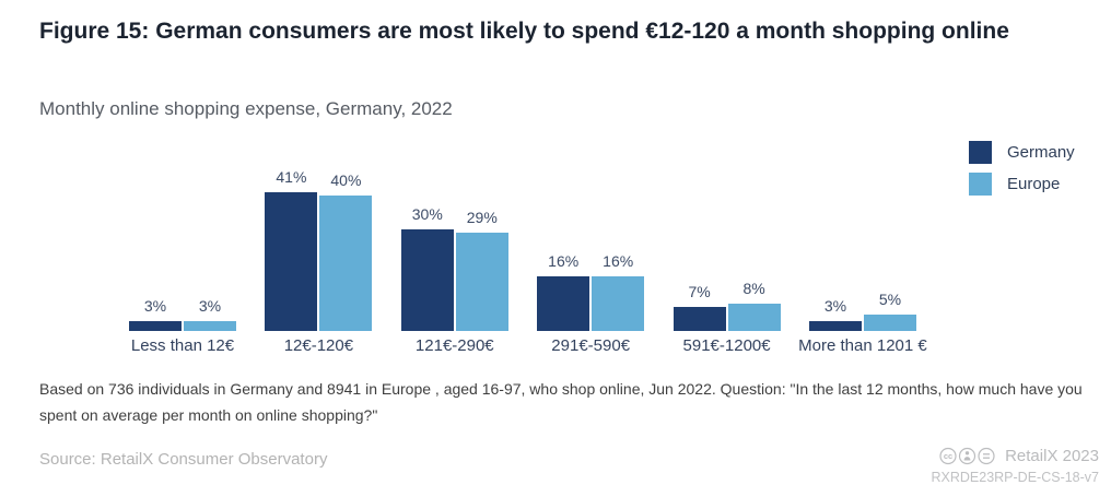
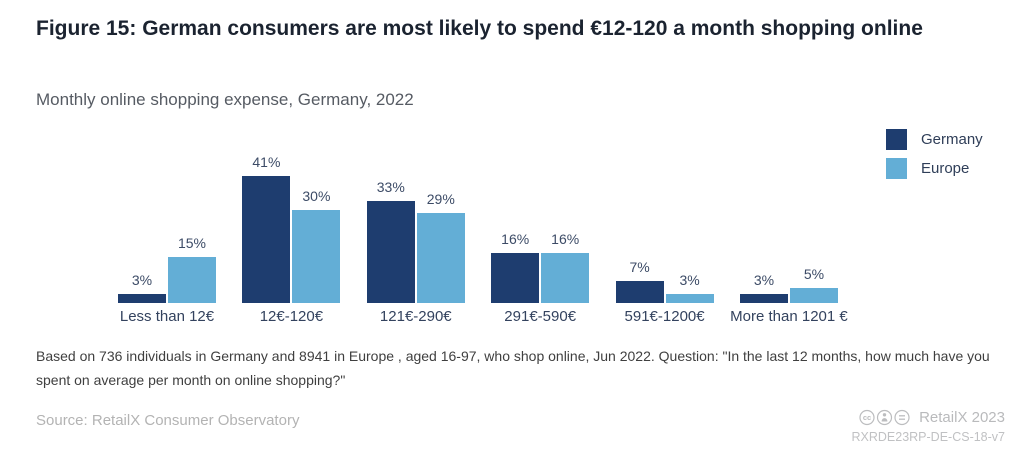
Europe/Less than 12€: 3% -> 15%
Europe/12€-120€: 40% -> 30%
Germany/121€-290€: 30% -> 33%
Europe/591€-1200€: 8% -> 3%
